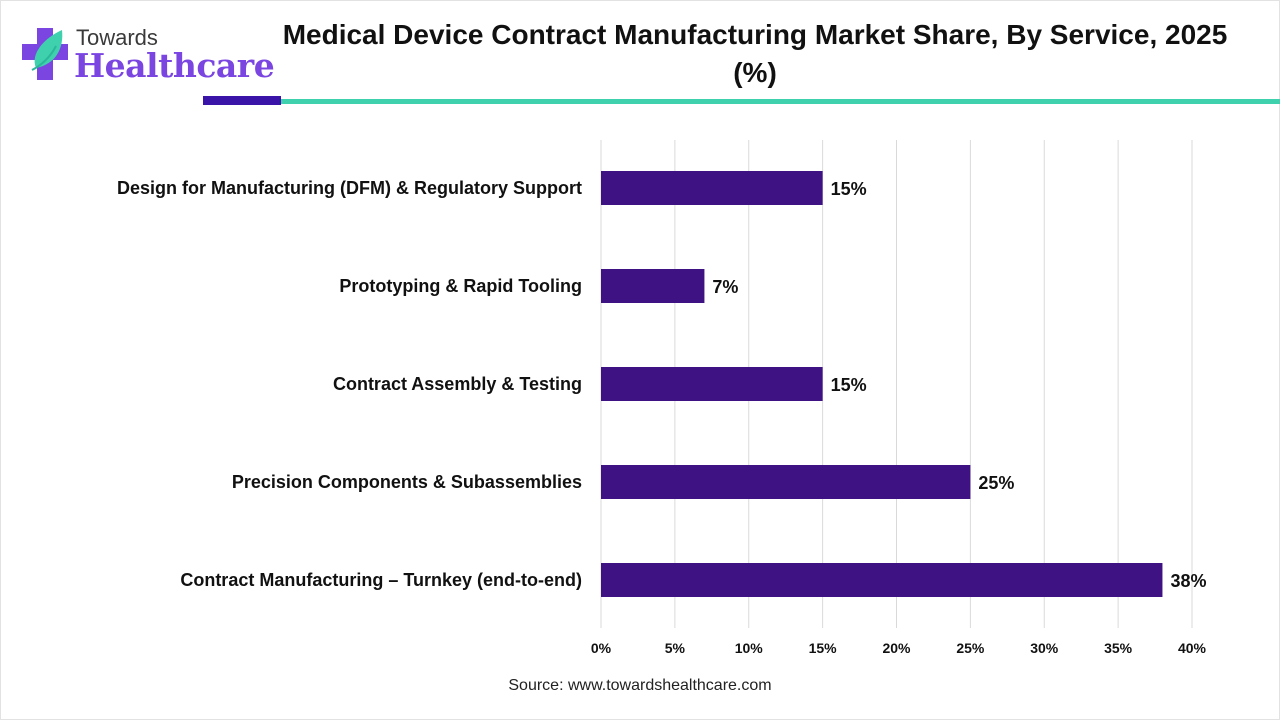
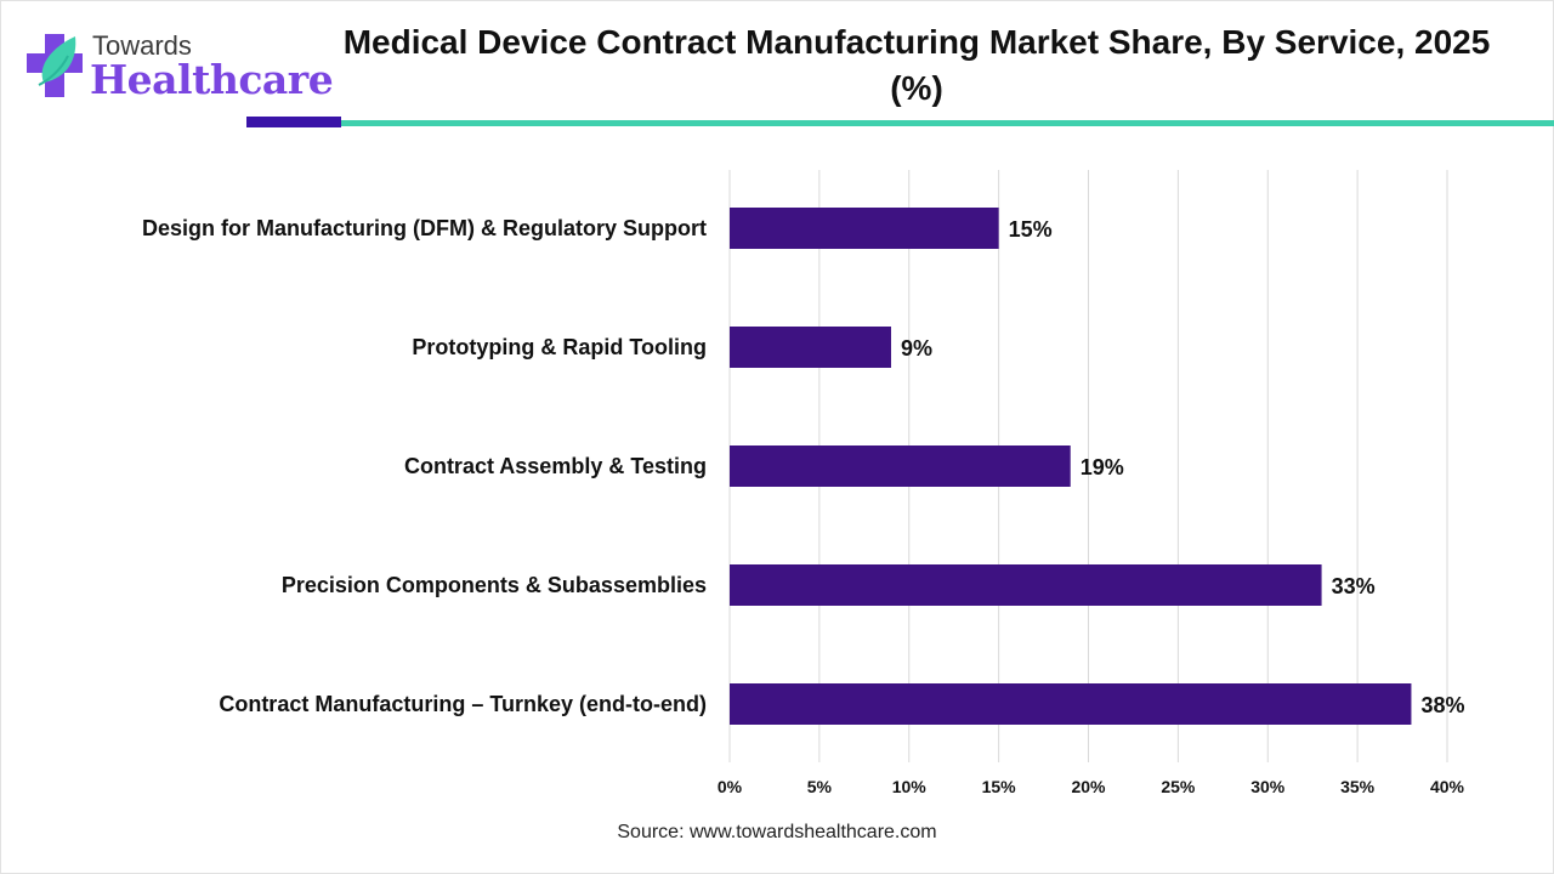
Prototyping & Rapid Tooling: 7% -> 9%
Contract Assembly & Testing: 15% -> 19%
Precision Components & Subassemblies: 25% -> 33%
